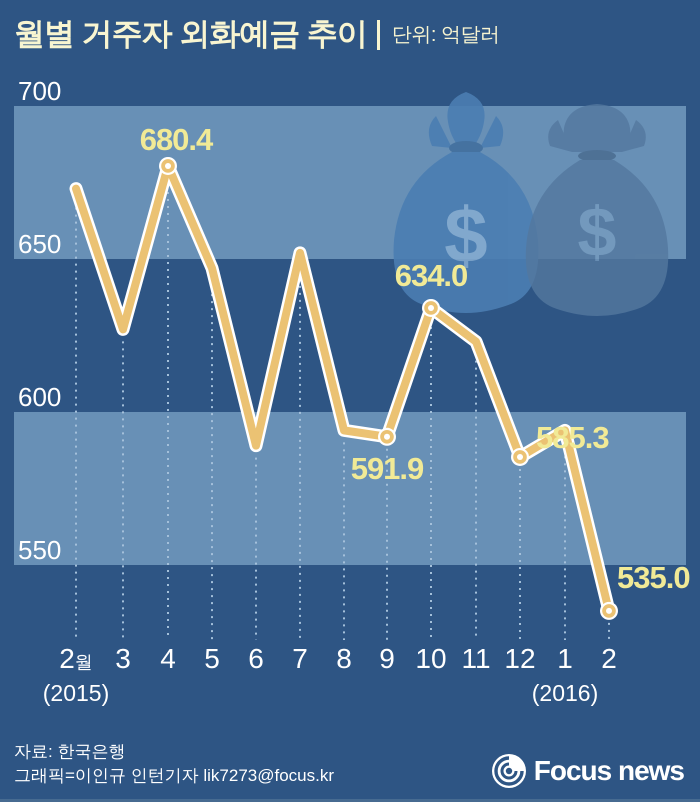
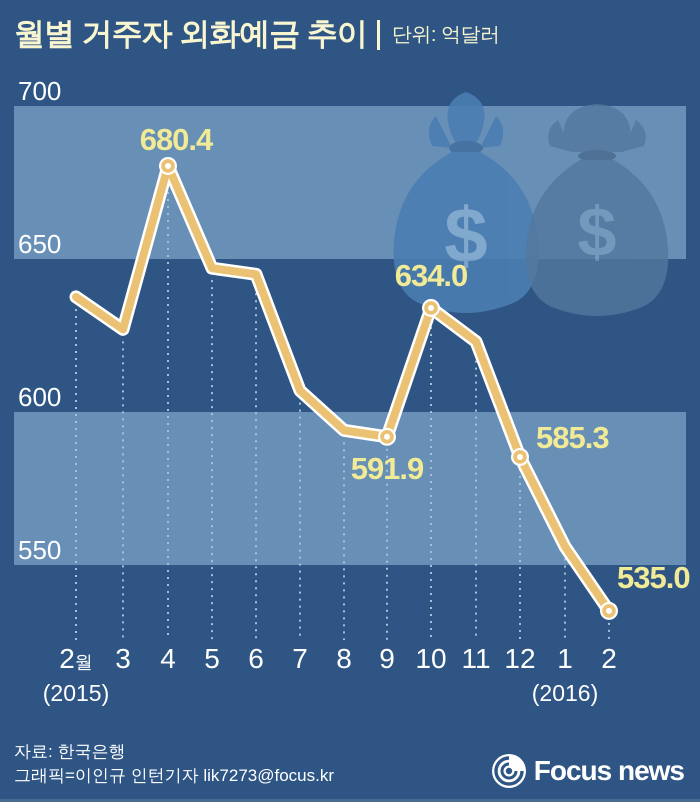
2월: 673 -> 638
6: 589 -> 645
7: 652 -> 607
1: 594 -> 556
